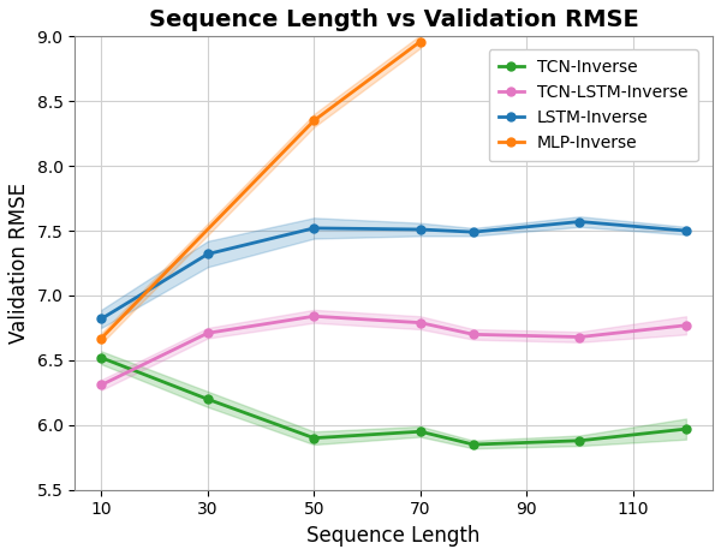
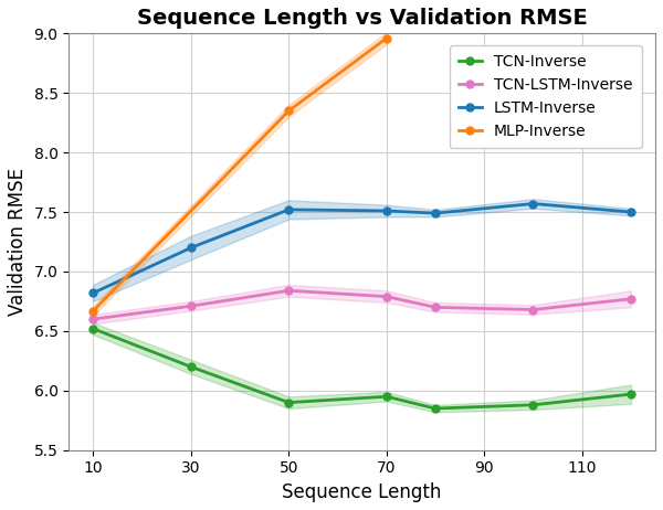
TCN-LSTM-Inverse/10: 6.31 -> 6.60
LSTM-Inverse/30: 7.32 -> 7.20
